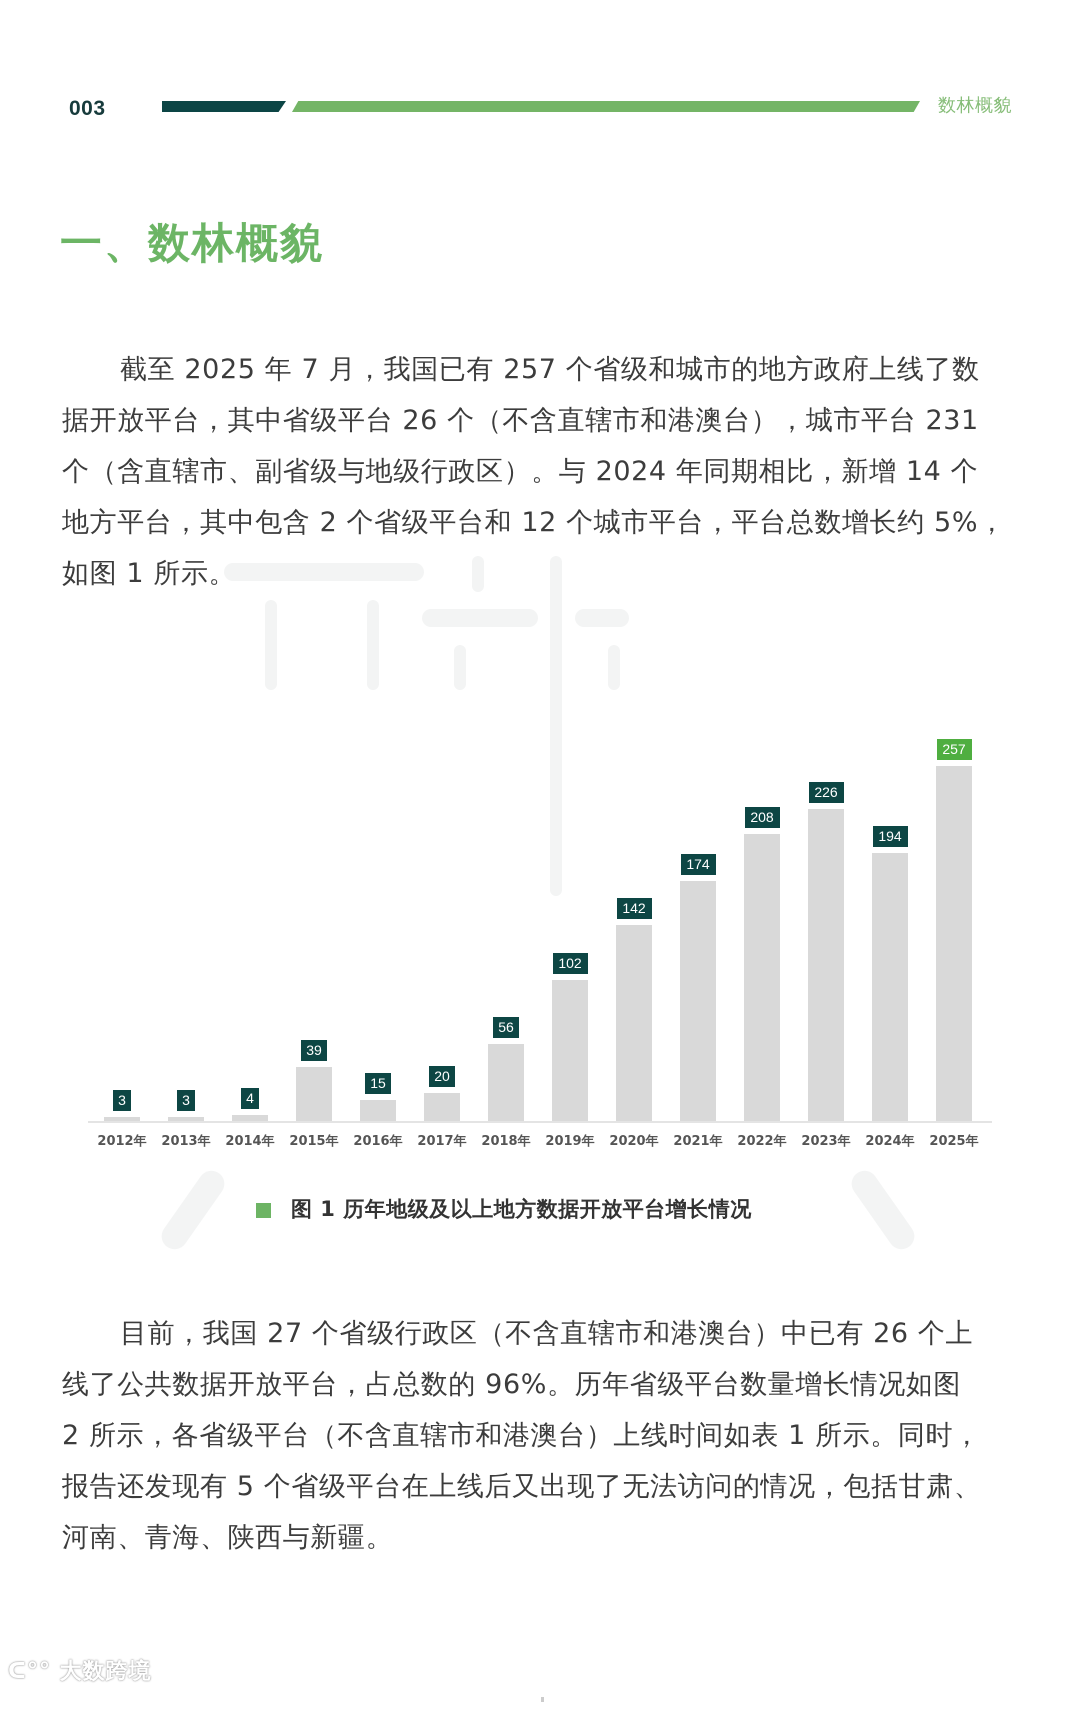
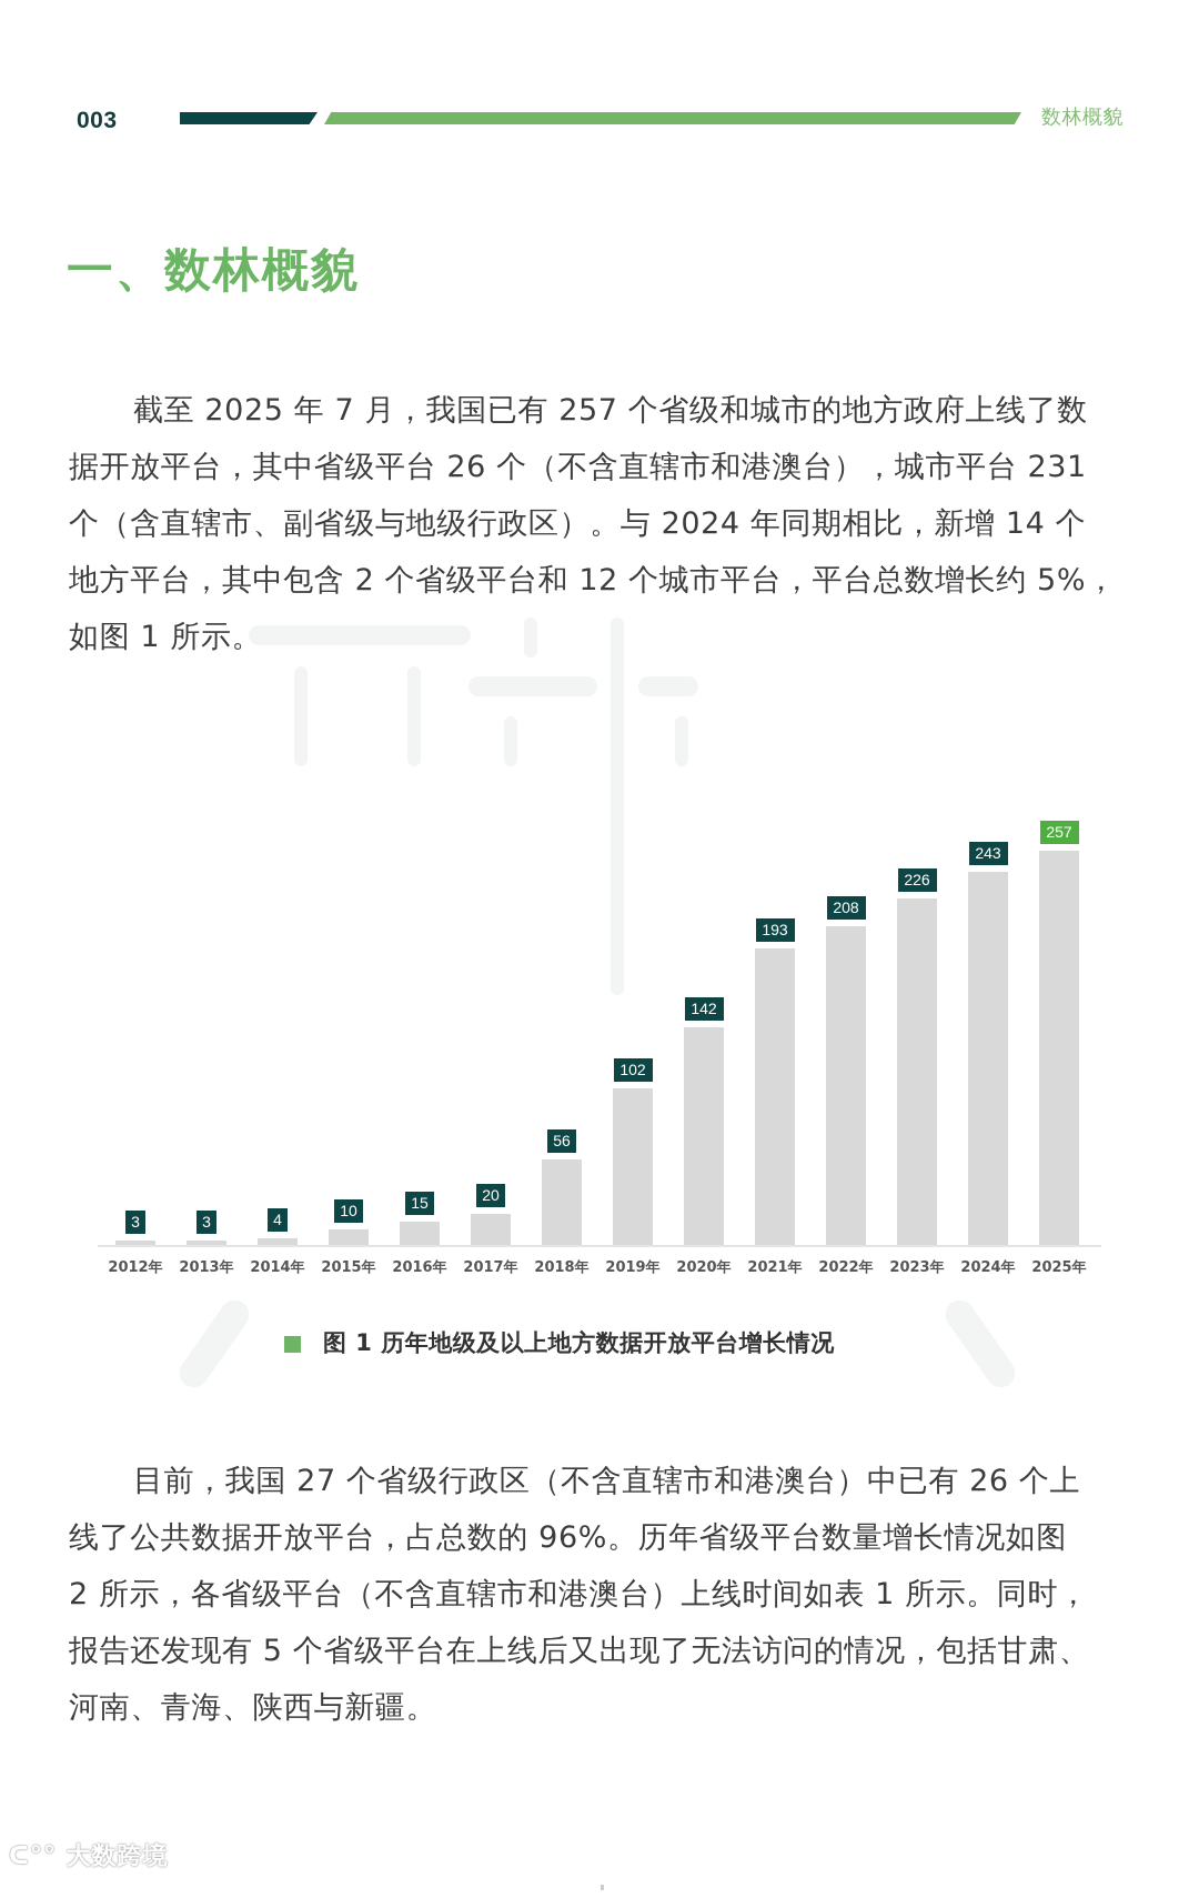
2015年: 39 -> 10
2021年: 174 -> 193
2024年: 194 -> 243
